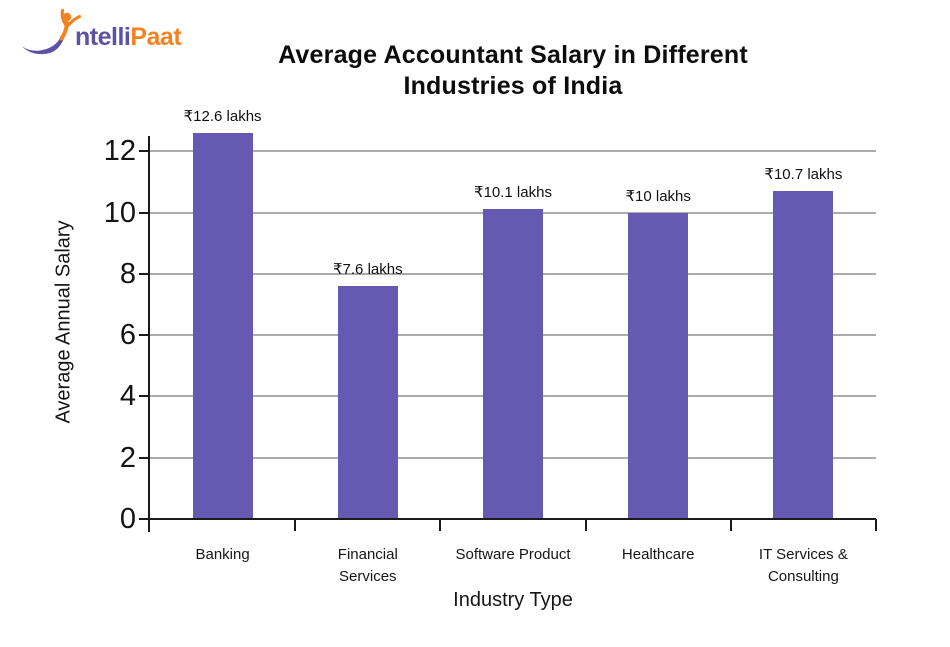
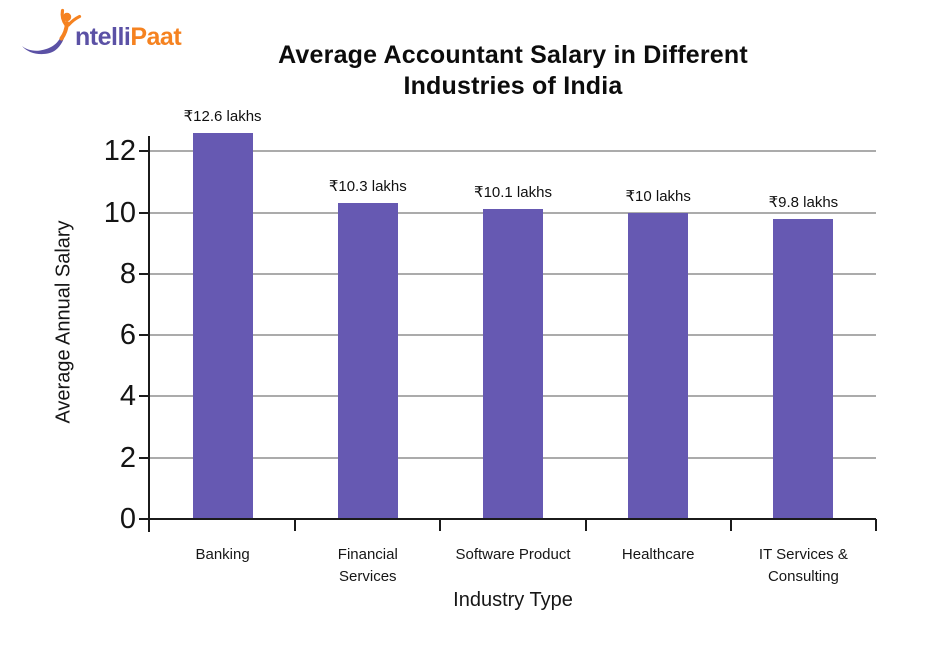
Financial Services: 7.6 -> 10.3
IT Services & Consulting: 10.7 -> 9.8
